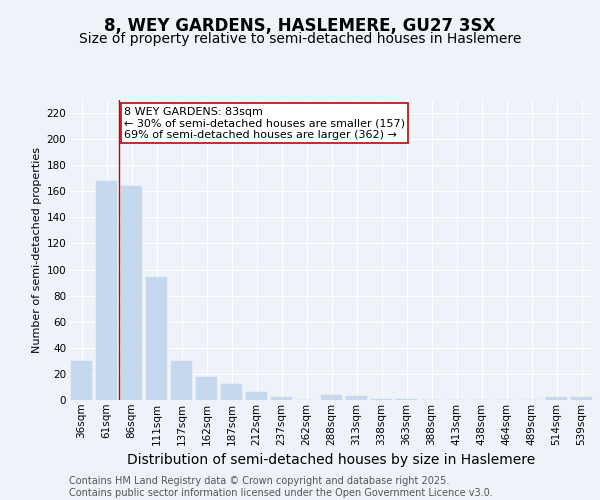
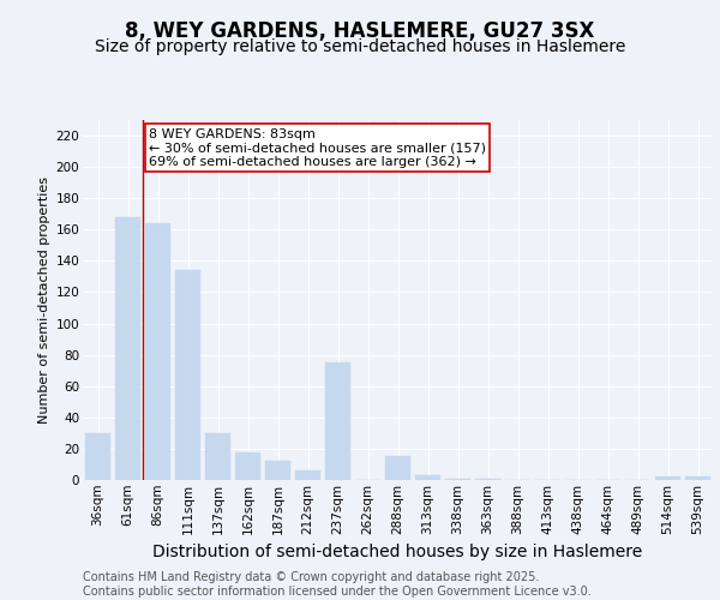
111sqm: 94 -> 134
237sqm: 2 -> 75
288sqm: 4 -> 15
